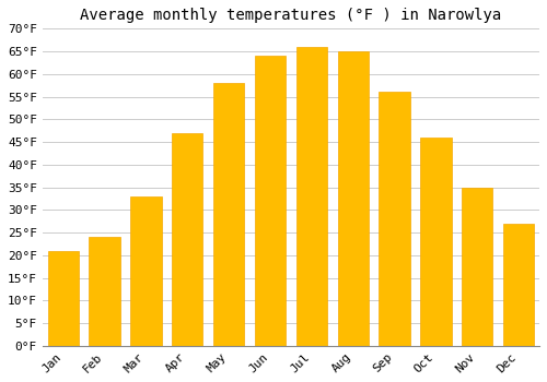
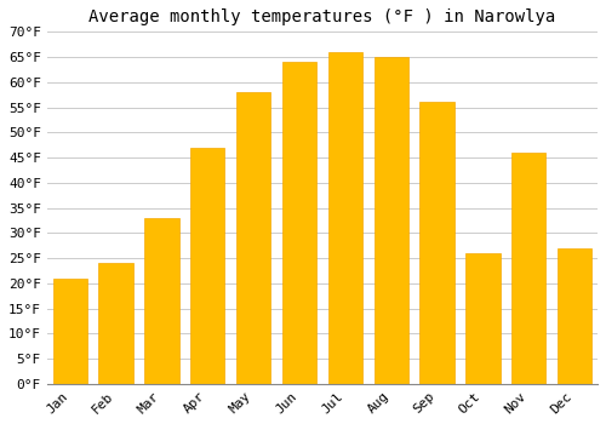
Oct: 46°F -> 26°F
Nov: 35°F -> 46°F
